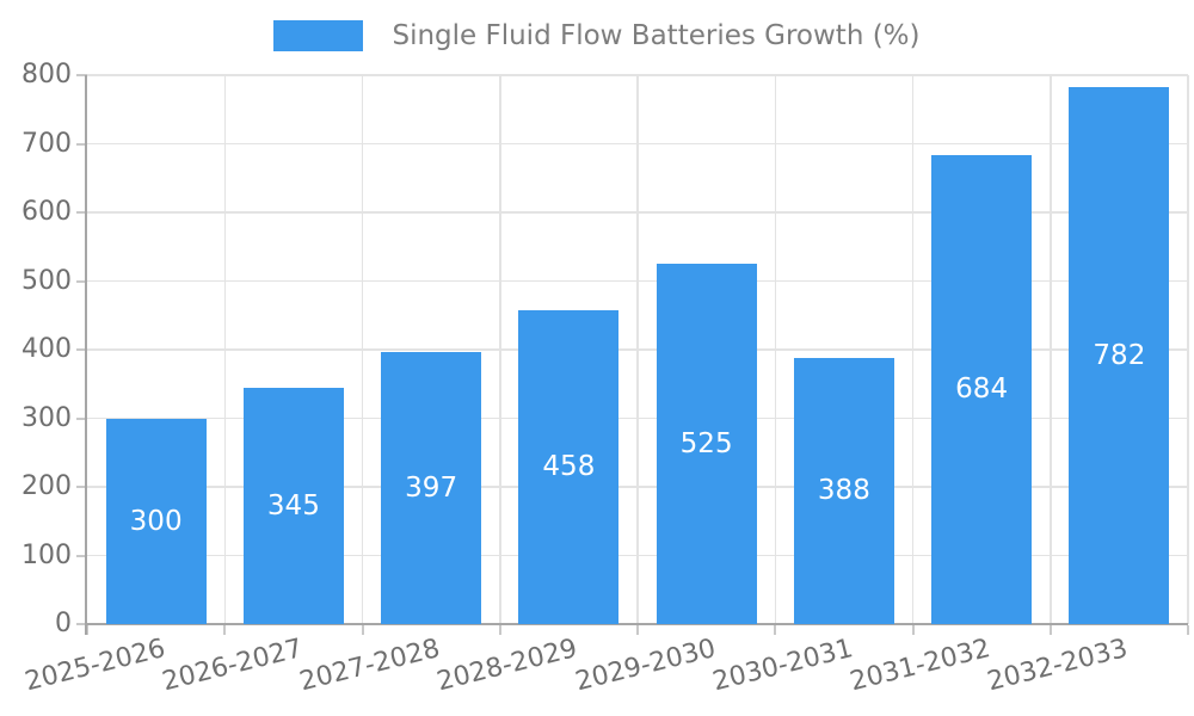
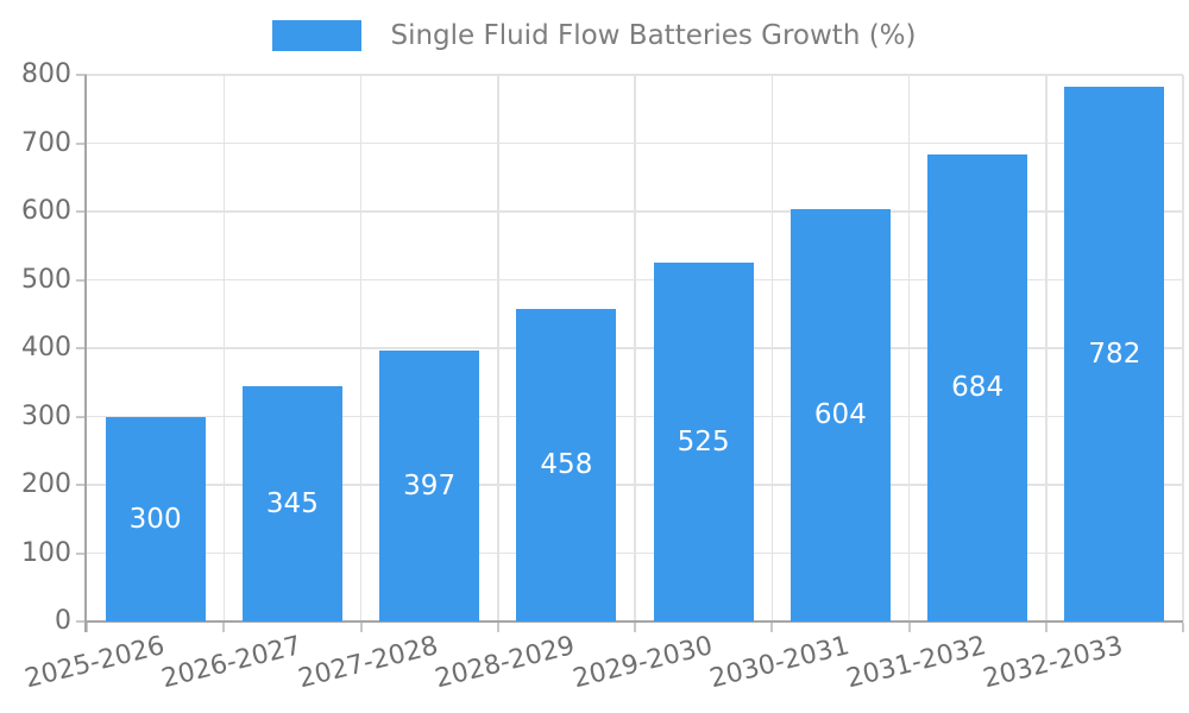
2030-2031: 388 -> 604
